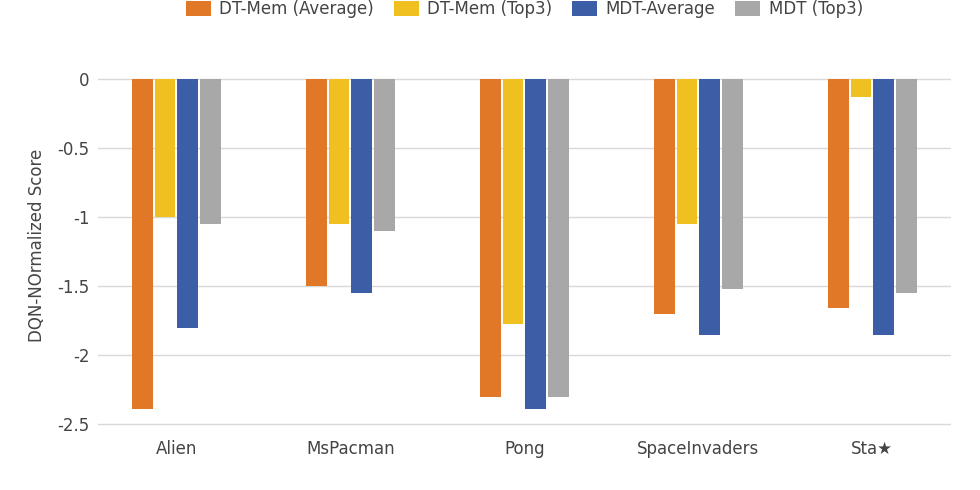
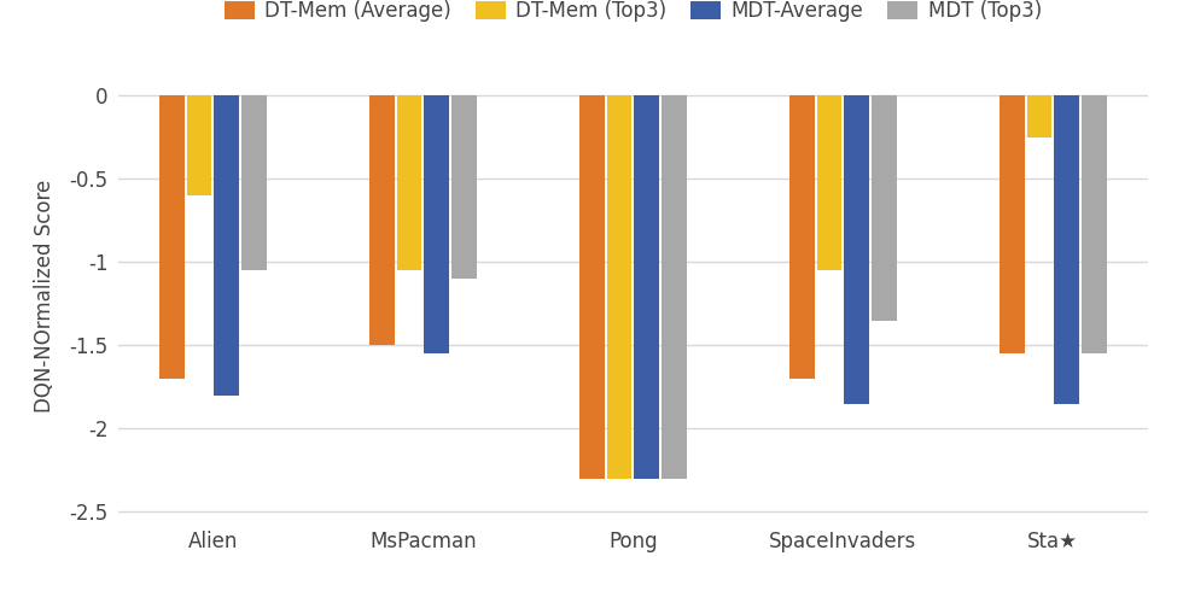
DT-Mem (Average)/Alien: -2.39 -> -1.70
DT-Mem (Top3)/Alien: -1.00 -> -0.60
DT-Mem (Top3)/Pong: -1.77 -> -2.30
MDT-Average/Pong: -2.39 -> -2.30
MDT (Top3)/SpaceInvaders: -1.52 -> -1.35
DT-Mem (Average)/Sta★: -1.66 -> -1.55
DT-Mem (Top3)/Sta★: -0.13 -> -0.25
